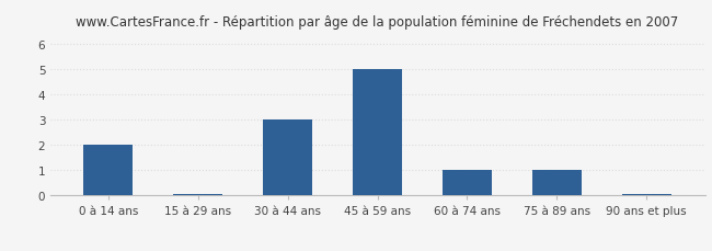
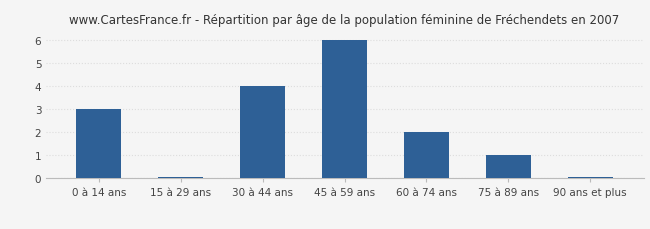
0 à 14 ans: 2.00 -> 3.00
30 à 44 ans: 3.00 -> 4.00
45 à 59 ans: 5.00 -> 6.00
60 à 74 ans: 1.00 -> 2.00
